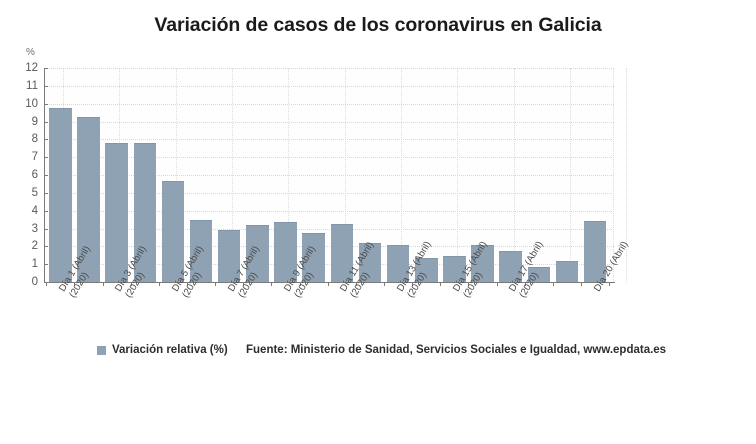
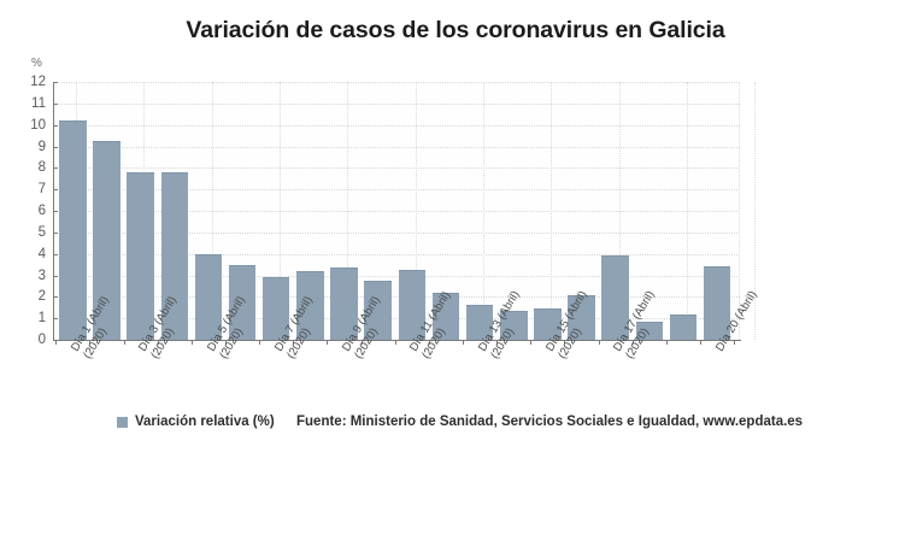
Día 1 (Abril) (2020): 9.8 -> 10.2
Día 5 (Abril) (2020): 5.7 -> 4.0
Día 13 (Abril) (2020): 2.1 -> 1.6
Día 17 (Abril) (2020): 1.8 -> 3.9
